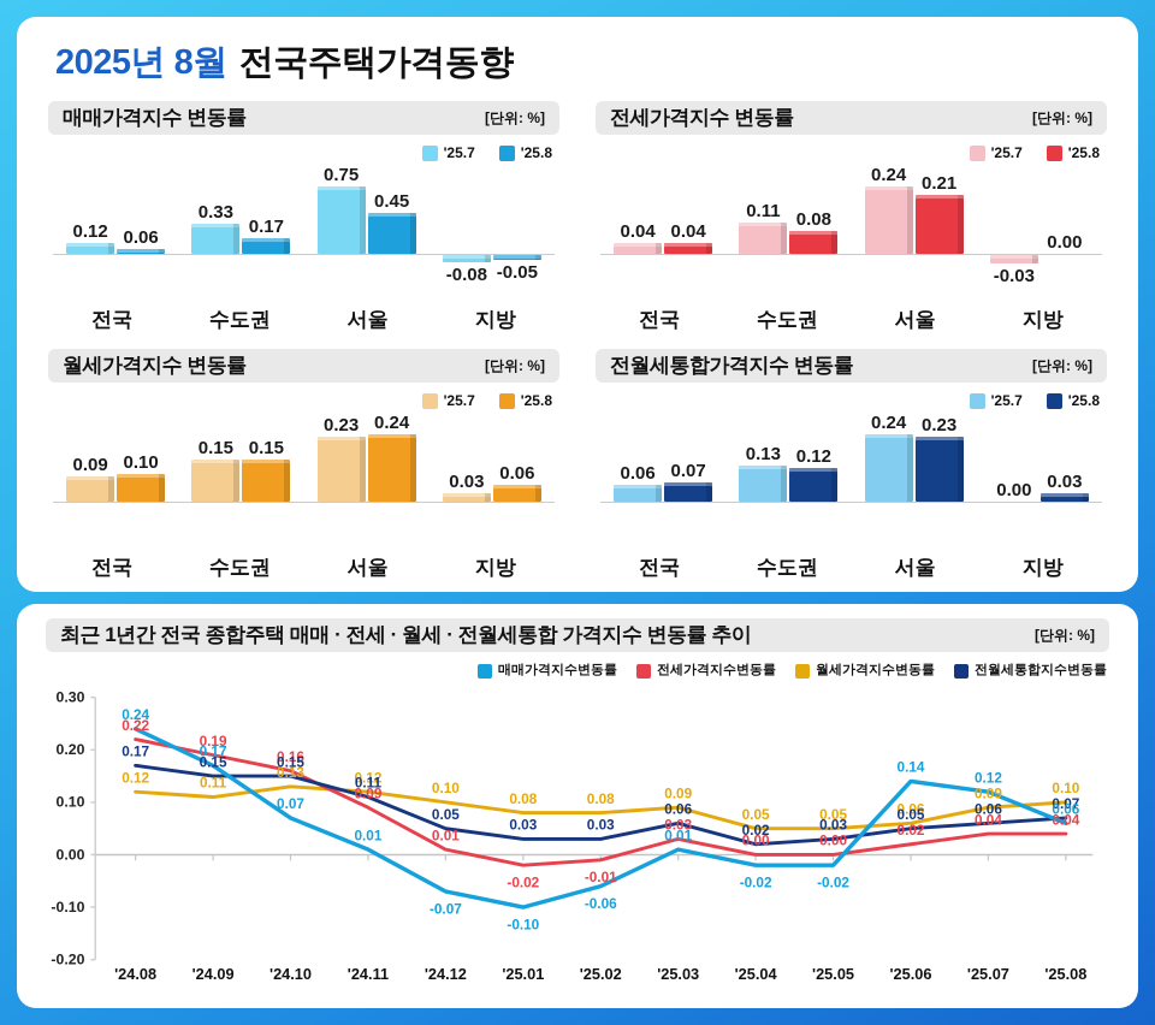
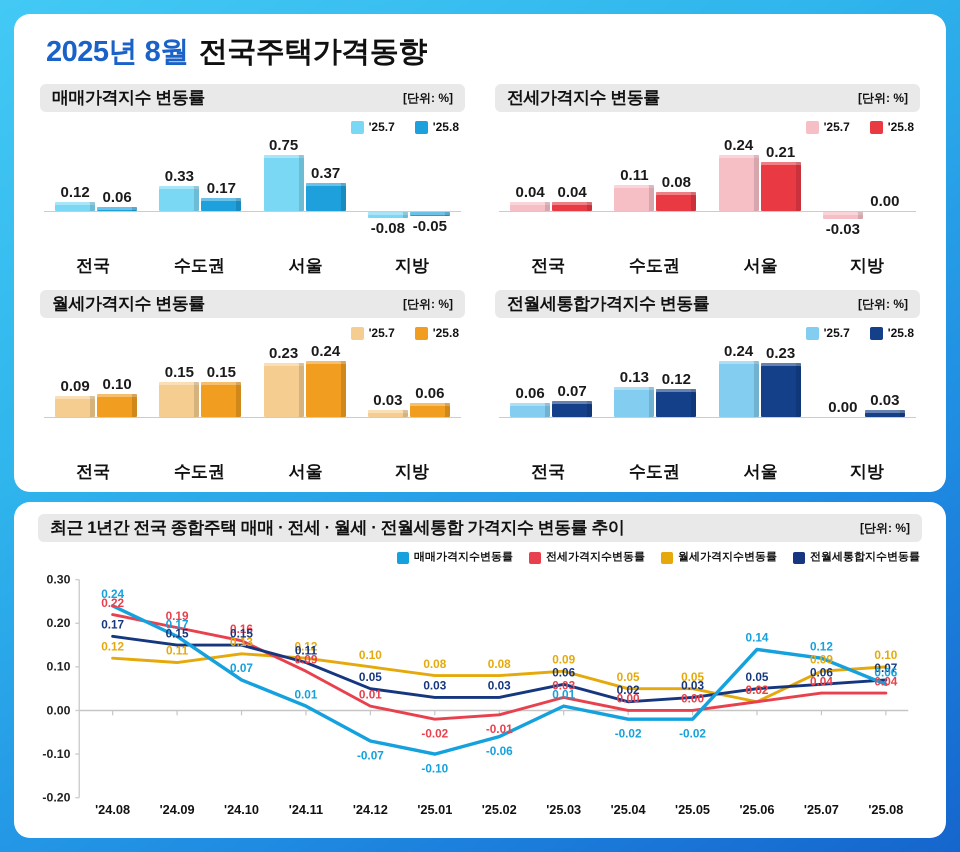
매매가격지수 변동률/'25.8/서울: 0.45 -> 0.37
최근 1년간 전국 종합주택 매매 · 전세 · 월세 · 전월세통합 가격지수 변동률 추이/월세가격지수변동률/'25.06: 0.06 -> 0.02
